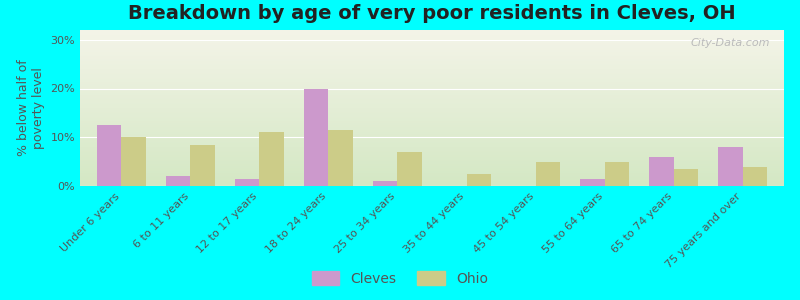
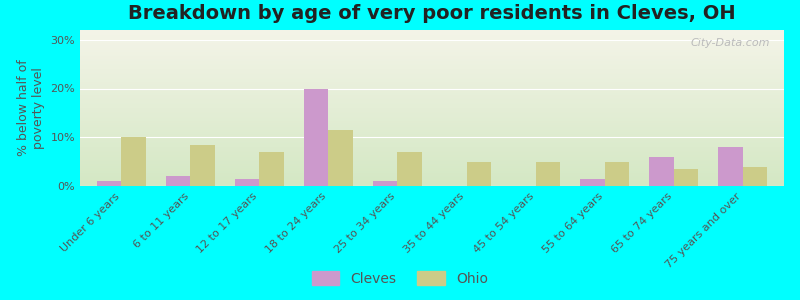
Cleves/Under 6 years: 12.5% -> 1.0%
Ohio/12 to 17 years: 11.0% -> 7.0%
Ohio/35 to 44 years: 2.5% -> 5.0%
